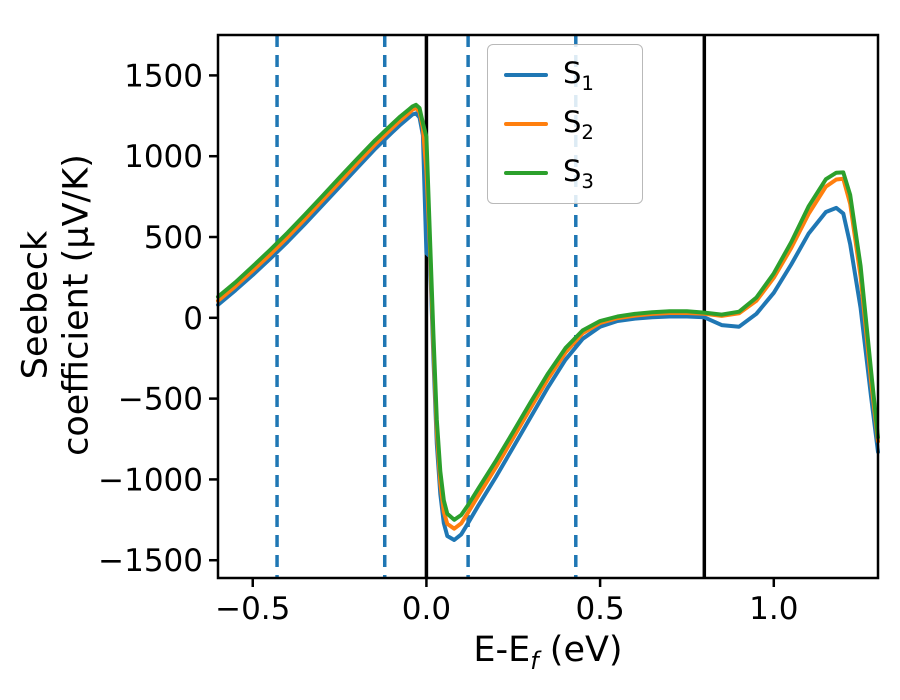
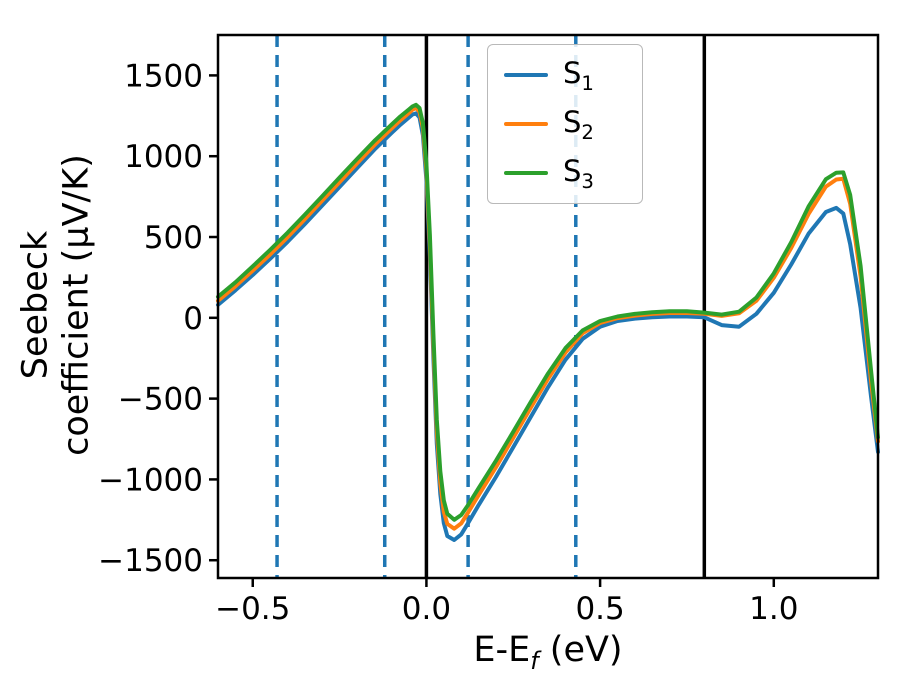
S1/0.0: 400 -> 850
S3/0.0: 1120 -> 960
